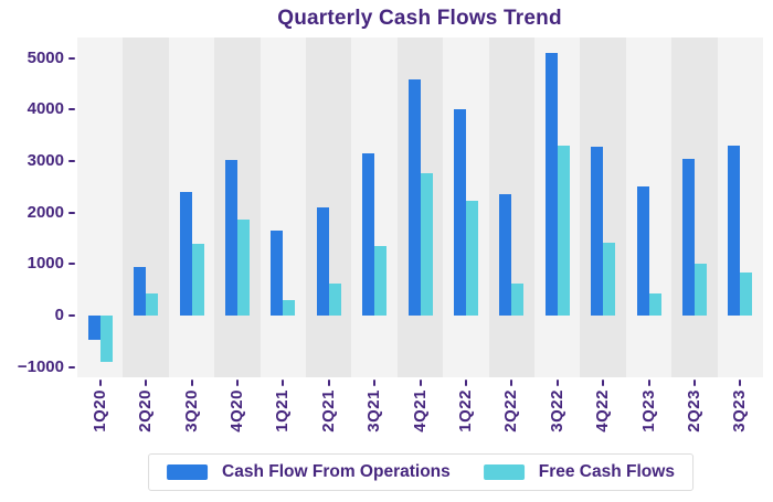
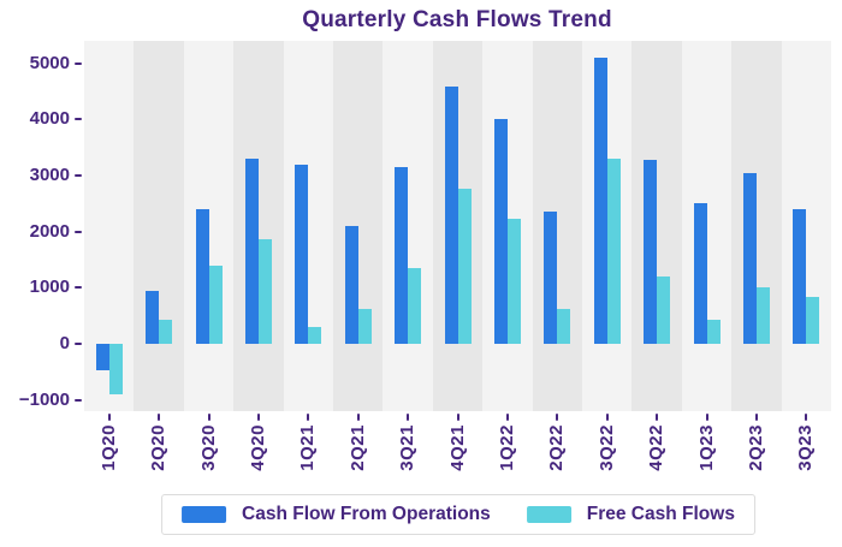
Cash Flow From Operations/4Q20: 3000 -> 3300
Cash Flow From Operations/1Q21: 1600 -> 3200
Free Cash Flows/4Q22: 1400 -> 1200
Cash Flow From Operations/3Q23: 3300 -> 2400
